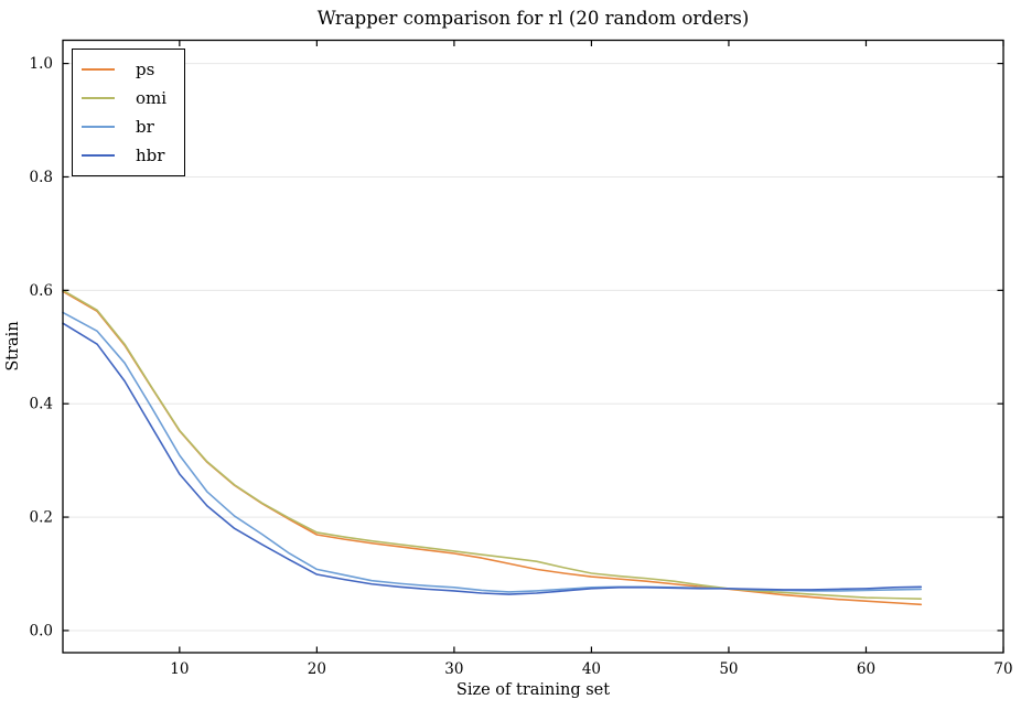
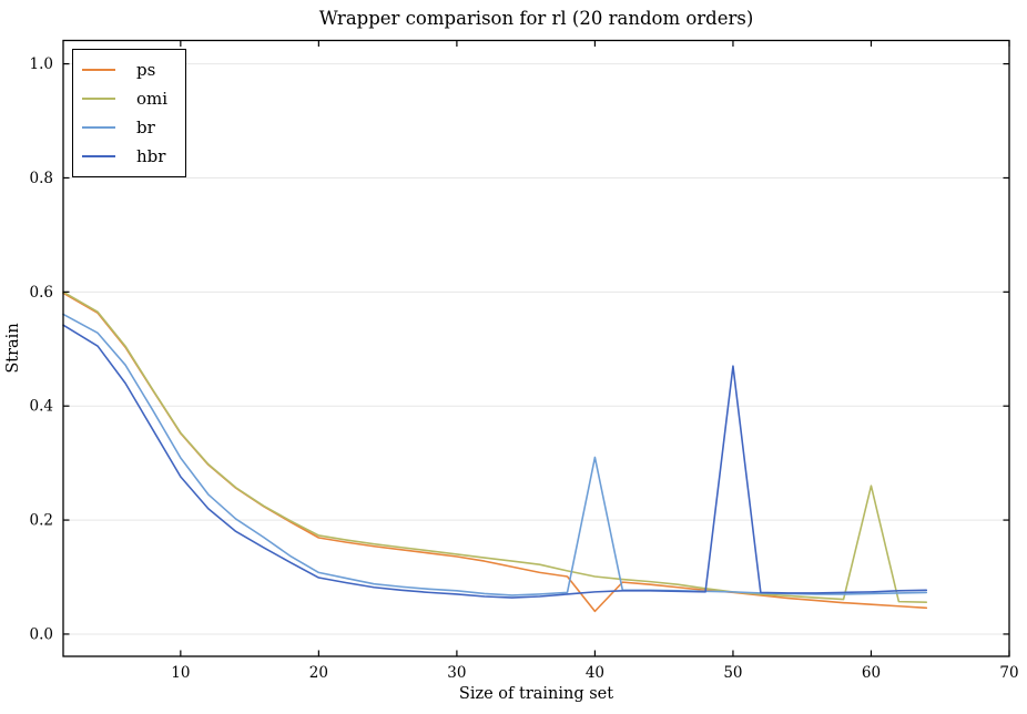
ps/40: 0.10 -> 0.04
br/40: 0.08 -> 0.31
hbr/50: 0.07 -> 0.47
omi/60: 0.06 -> 0.26
